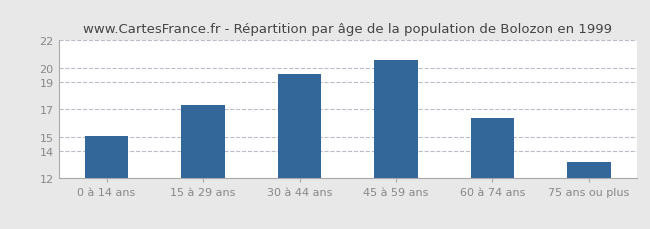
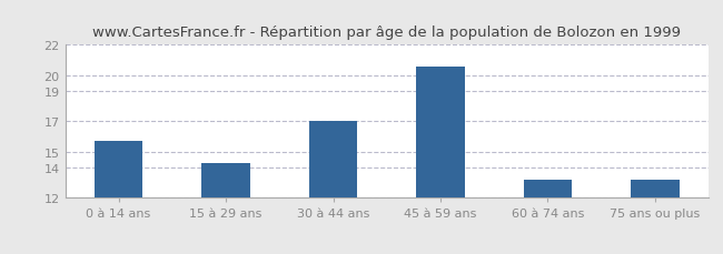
0 à 14 ans: 15.1 -> 15.7
15 à 29 ans: 17.3 -> 14.3
30 à 44 ans: 19.6 -> 17.0
60 à 74 ans: 16.4 -> 13.2
